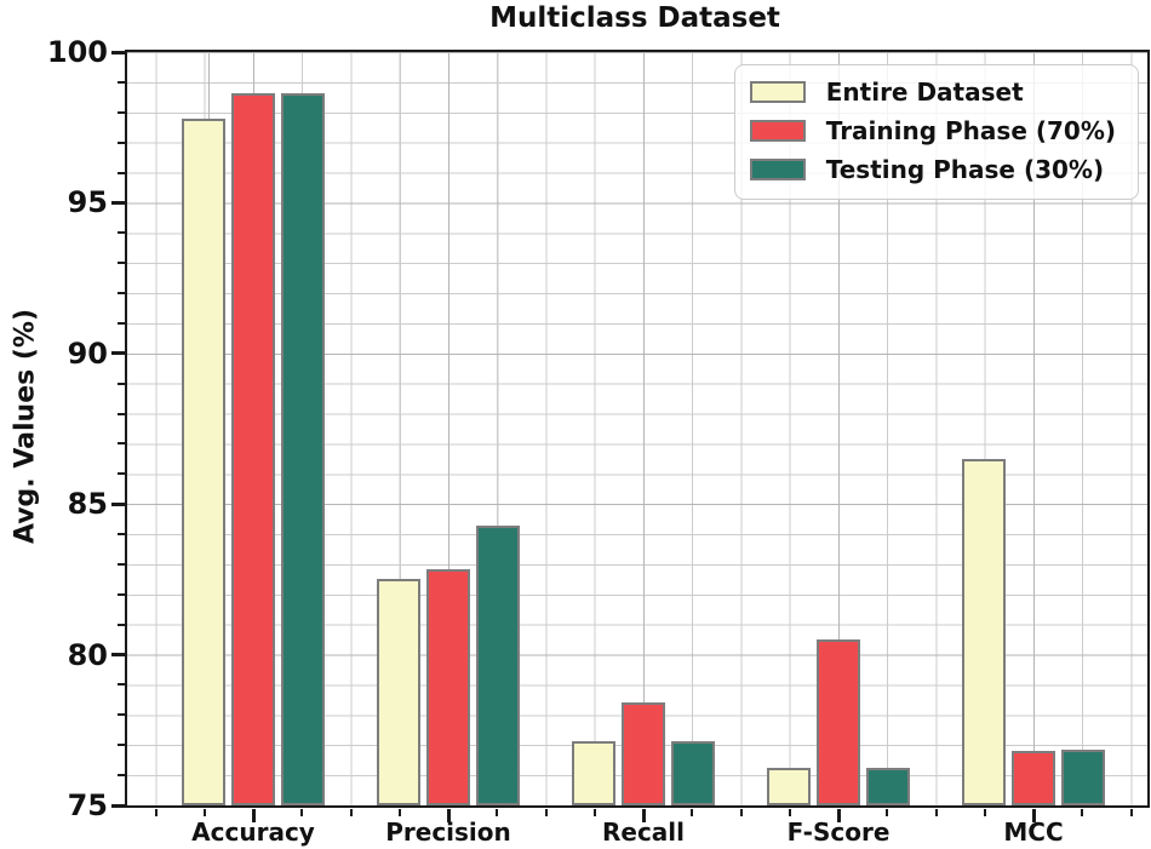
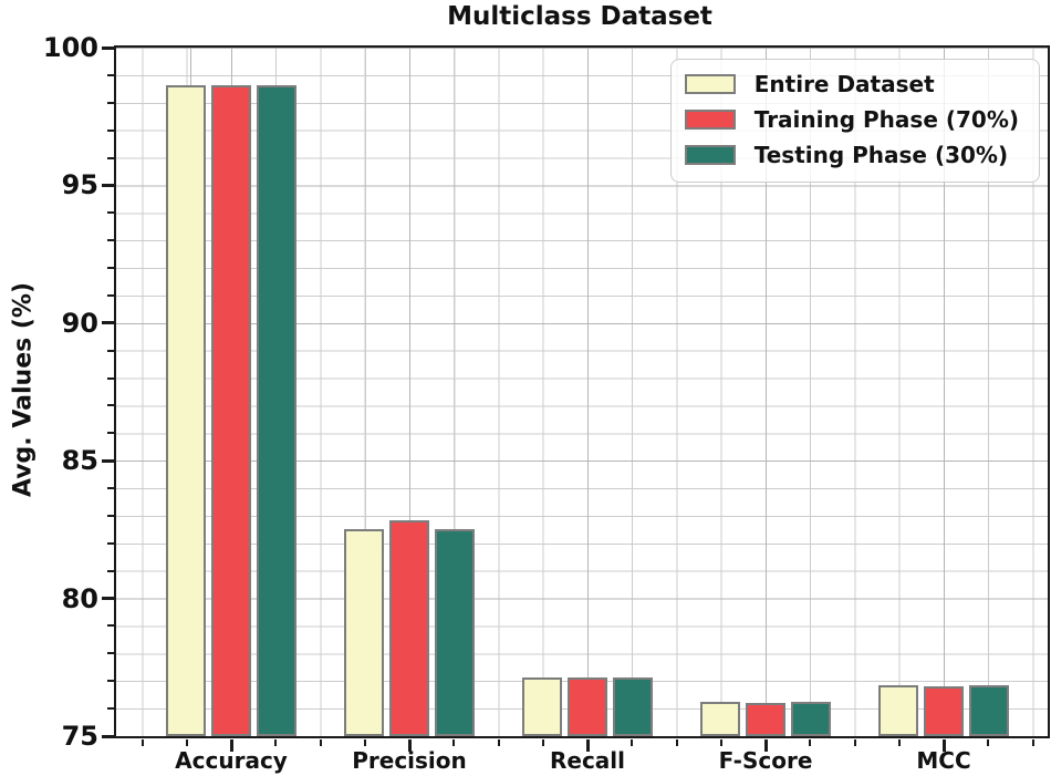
Entire Dataset/Accuracy: 97.8 -> 98.7
Testing Phase (30%)/Precision: 84.3 -> 82.5
Training Phase (70%)/Recall: 78.4 -> 77.2
Training Phase (70%)/F-Score: 80.5 -> 76.2
Entire Dataset/MCC: 86.5 -> 76.8
